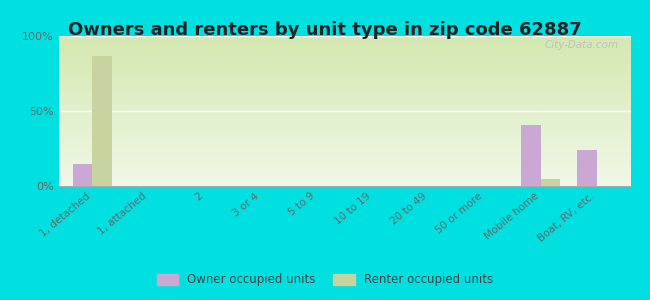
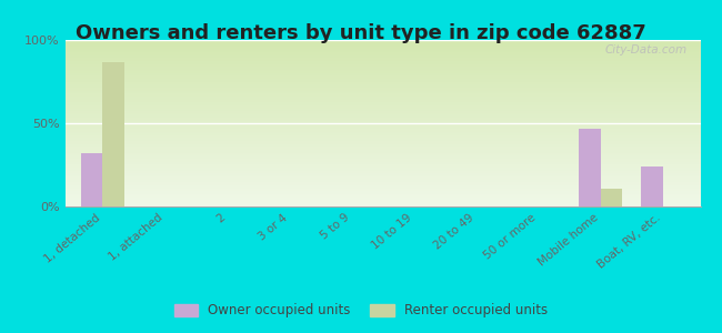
Owner occupied units/1, detached: 15% -> 32%
Owner occupied units/Mobile home: 41% -> 47%
Renter occupied units/Mobile home: 5% -> 11%
